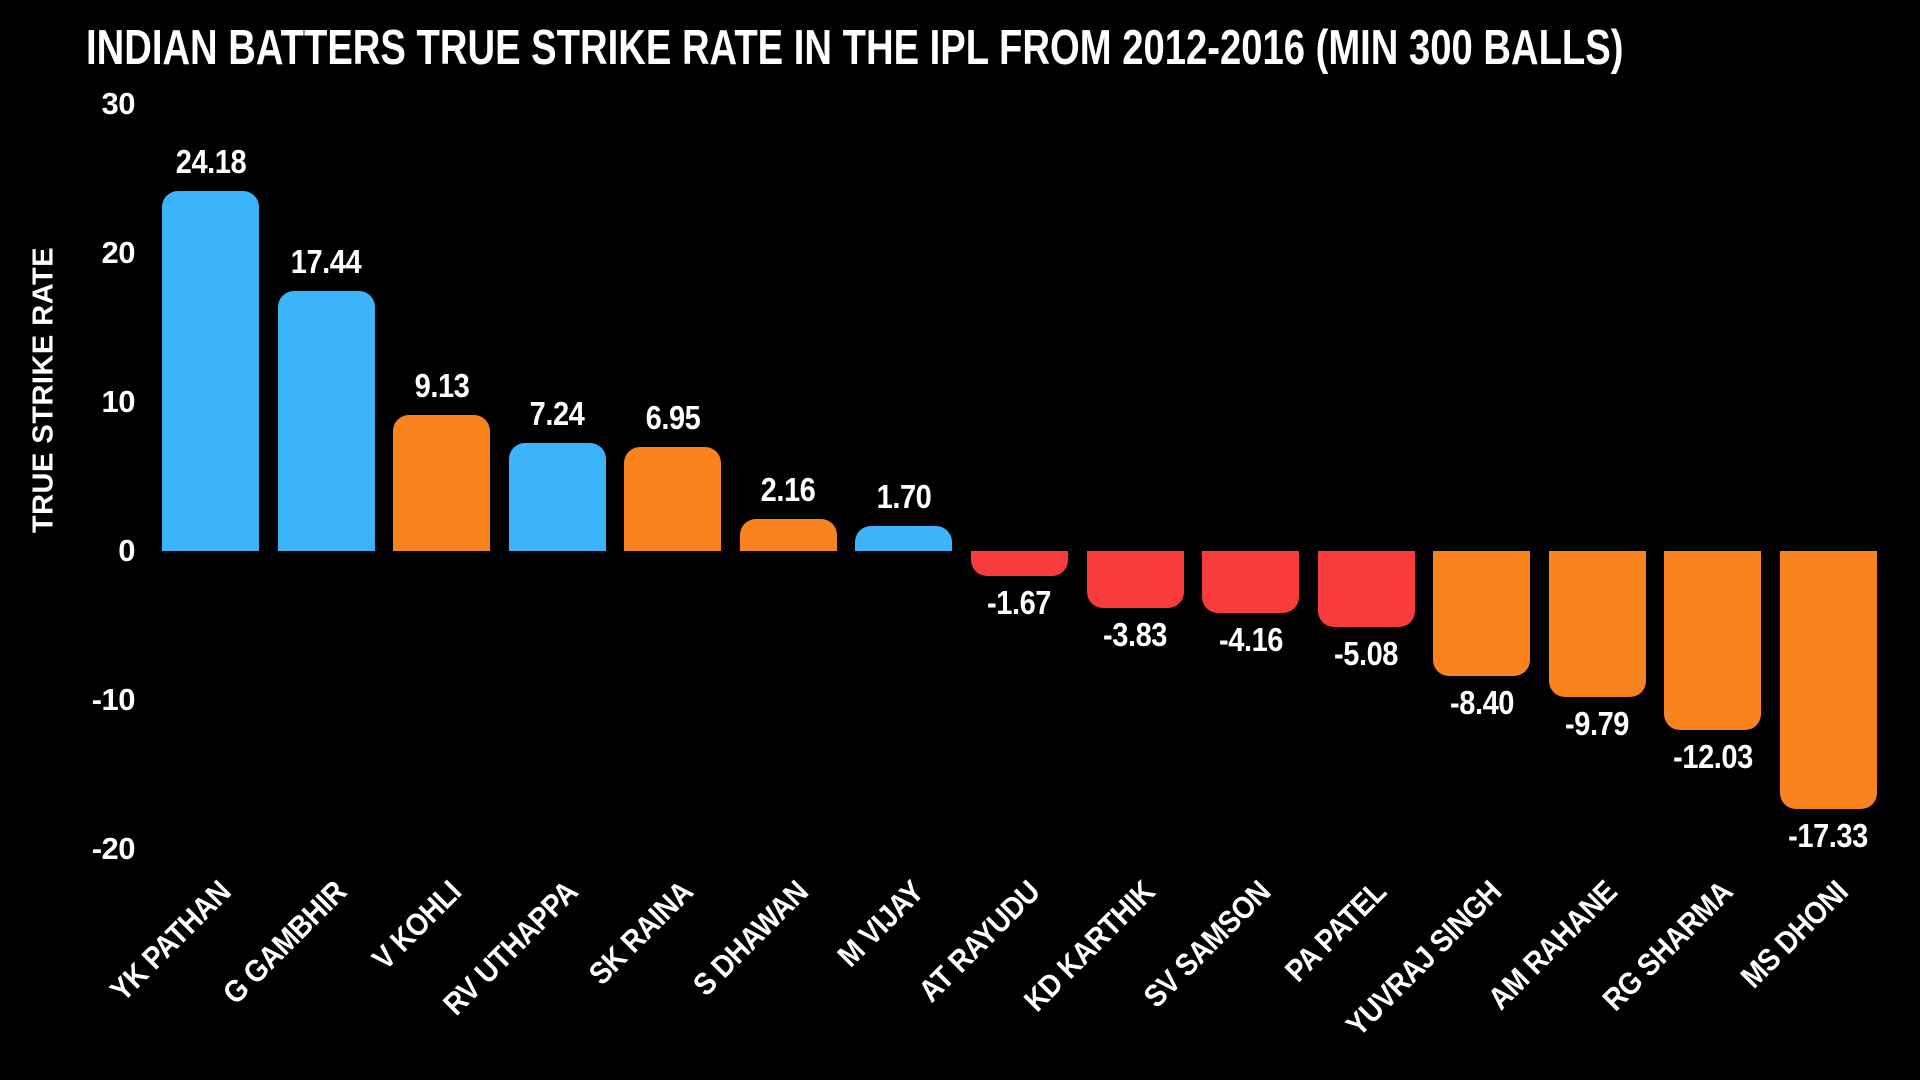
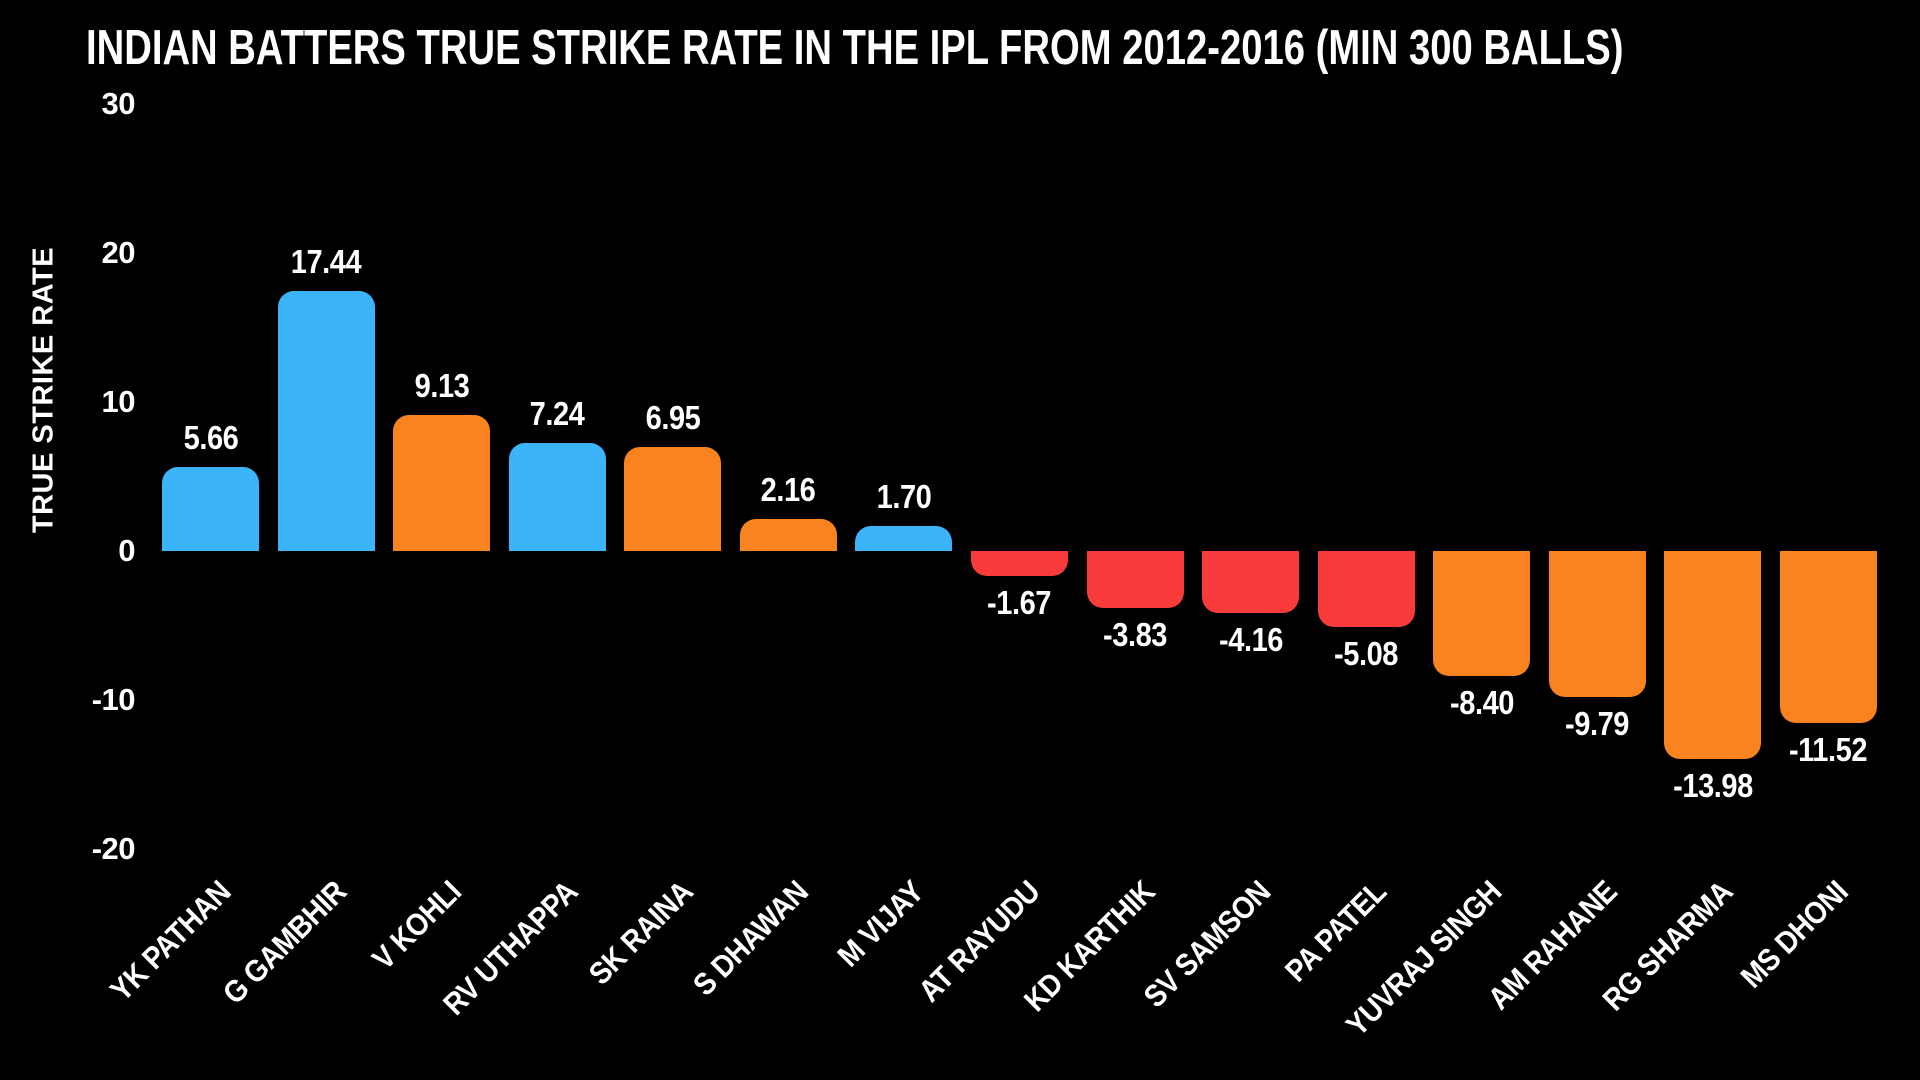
YK PATHAN: 24.18 -> 5.66
RG SHARMA: -12.03 -> -13.98
MS DHONI: -17.33 -> -11.52
